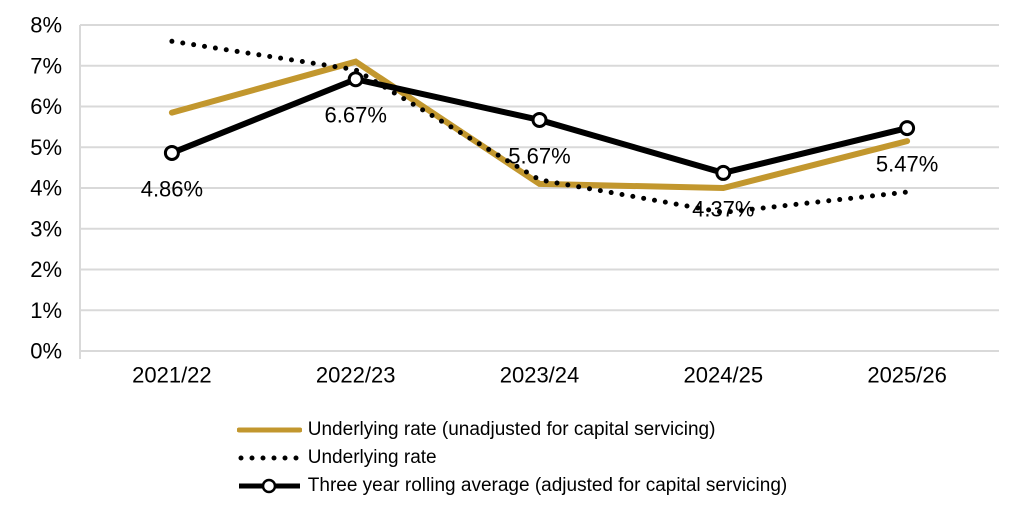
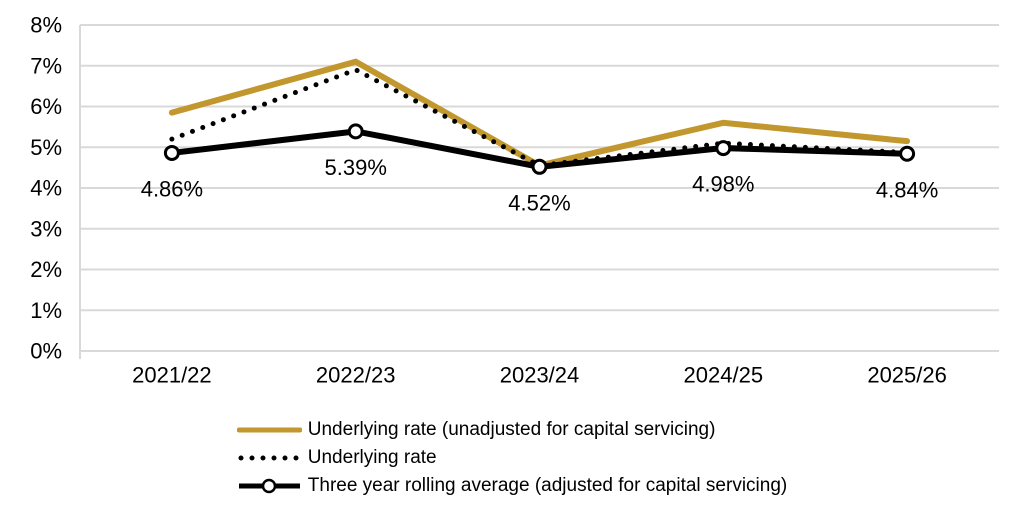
Underlying rate/2021/22: 7.6% -> 5.2%
Three year rolling average (adjusted for capital servicing)/2022/23: 6.67% -> 5.39%
Underlying rate (unadjusted for capital servicing)/2023/24: 4.1% -> 4.5%
Underlying rate/2023/24: 4.2% -> 4.5%
Three year rolling average (adjusted for capital servicing)/2023/24: 5.67% -> 4.52%
Underlying rate (unadjusted for capital servicing)/2024/25: 4.0% -> 5.6%
Underlying rate/2024/25: 3.4% -> 5.1%
Three year rolling average (adjusted for capital servicing)/2024/25: 4.37% -> 4.98%
Underlying rate/2025/26: 3.9% -> 4.9%
Three year rolling average (adjusted for capital servicing)/2025/26: 5.47% -> 4.84%
